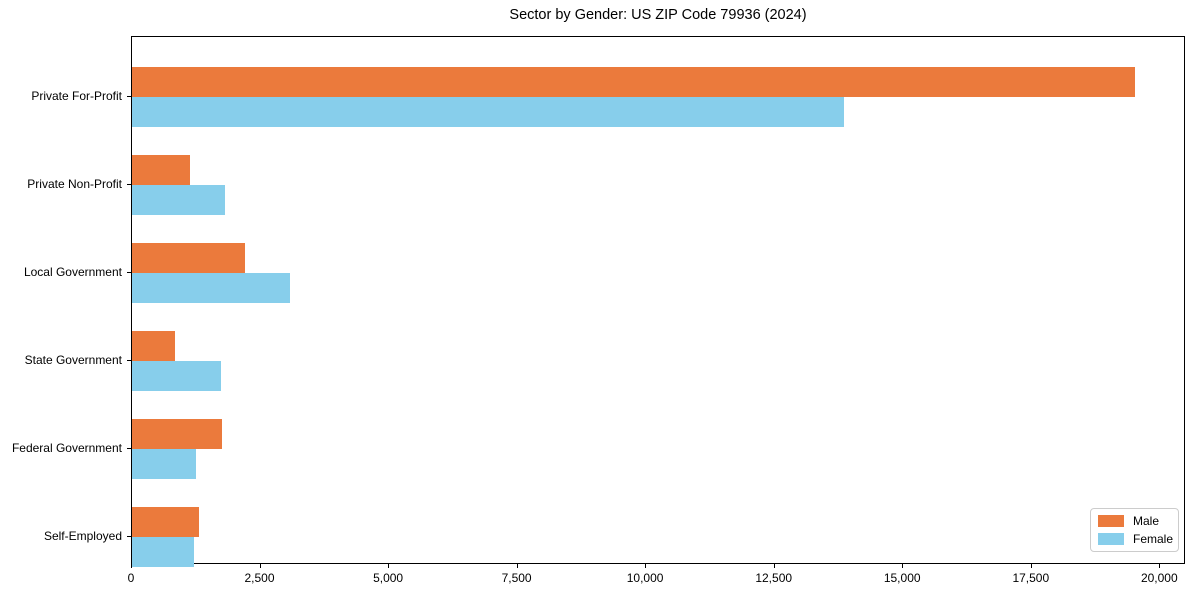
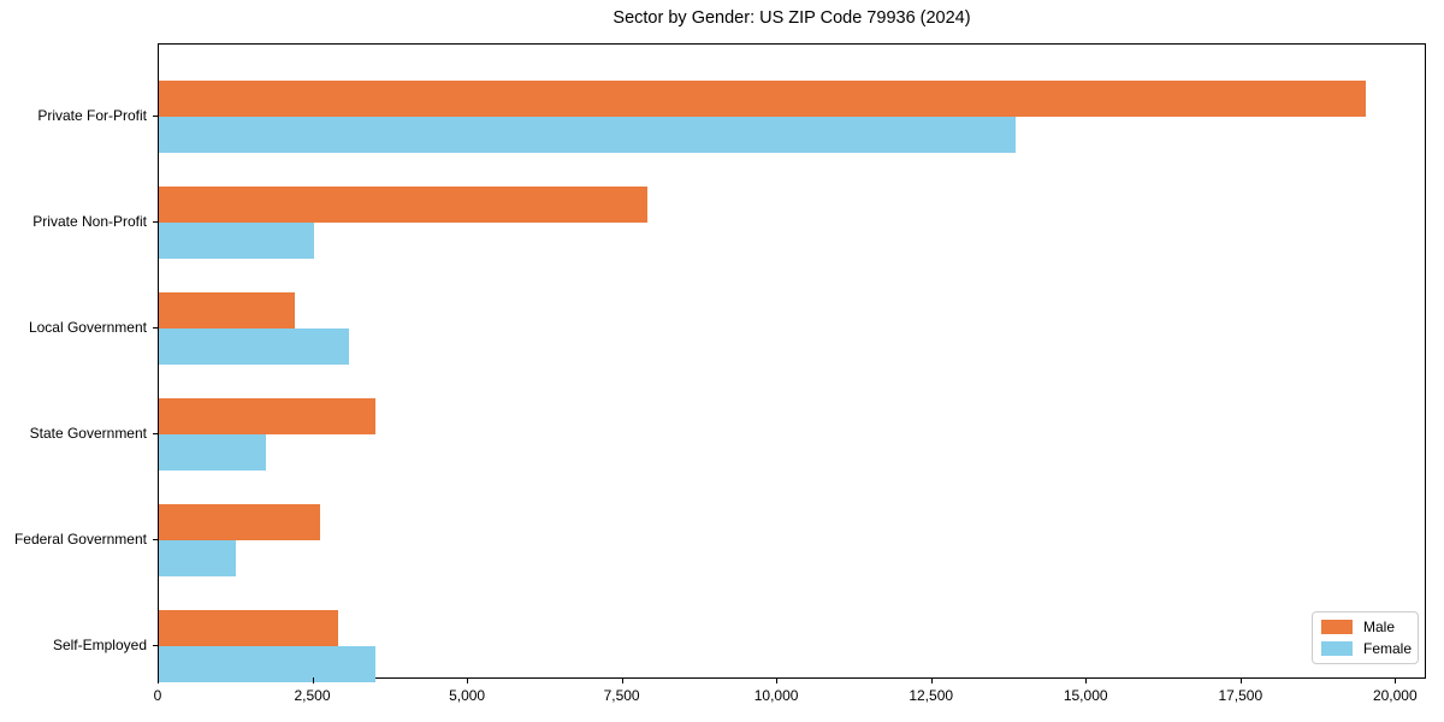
Male/Private Non-Profit: 1100 -> 7900
Female/Private Non-Profit: 1800 -> 2500
Male/State Government: 800 -> 3500
Male/Federal Government: 1800 -> 2600
Male/Self-Employed: 1300 -> 2900
Female/Self-Employed: 1200 -> 3500
